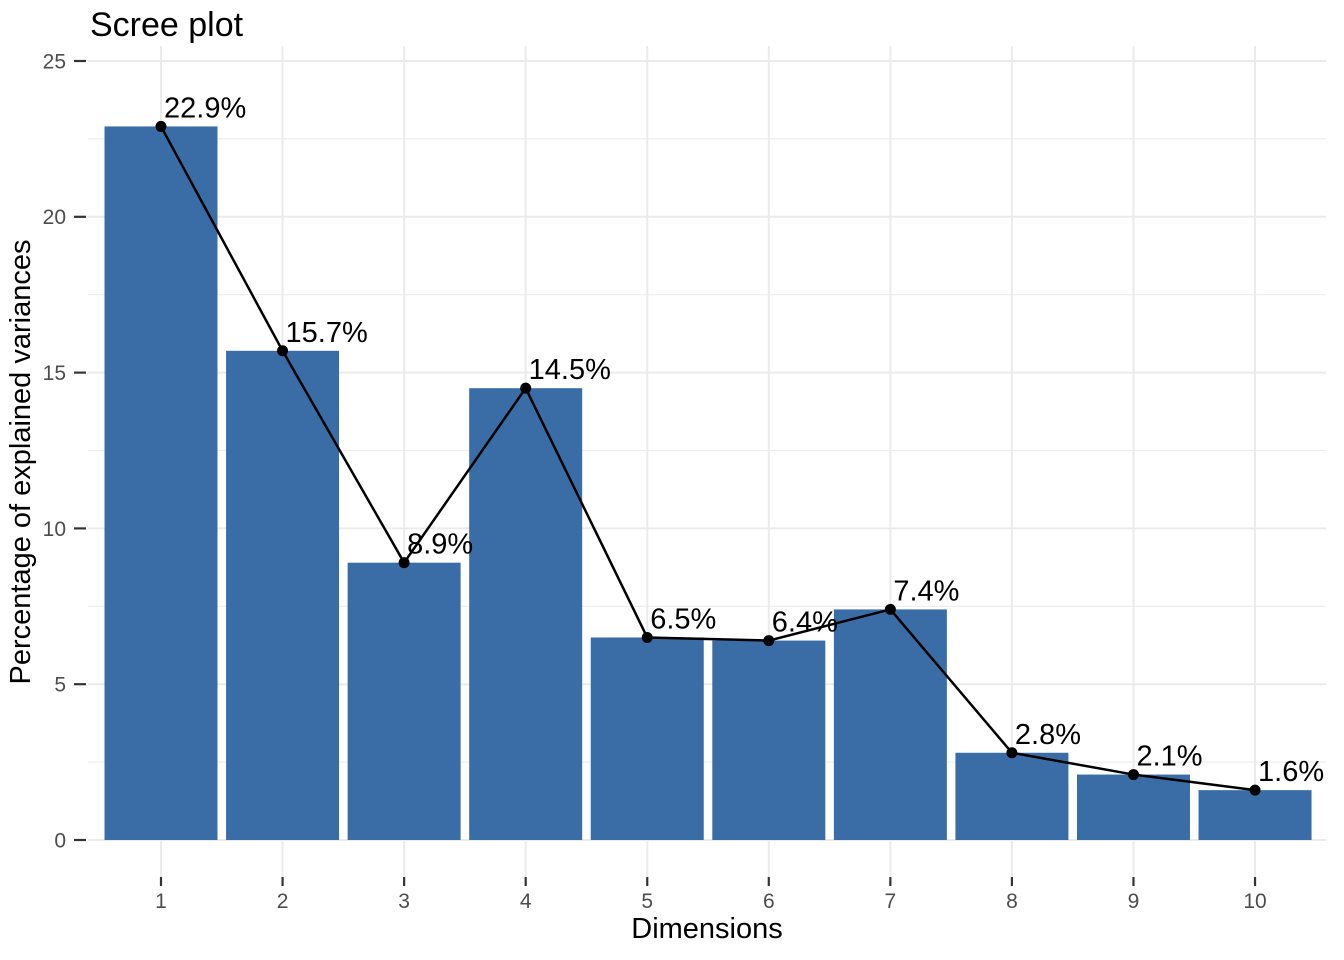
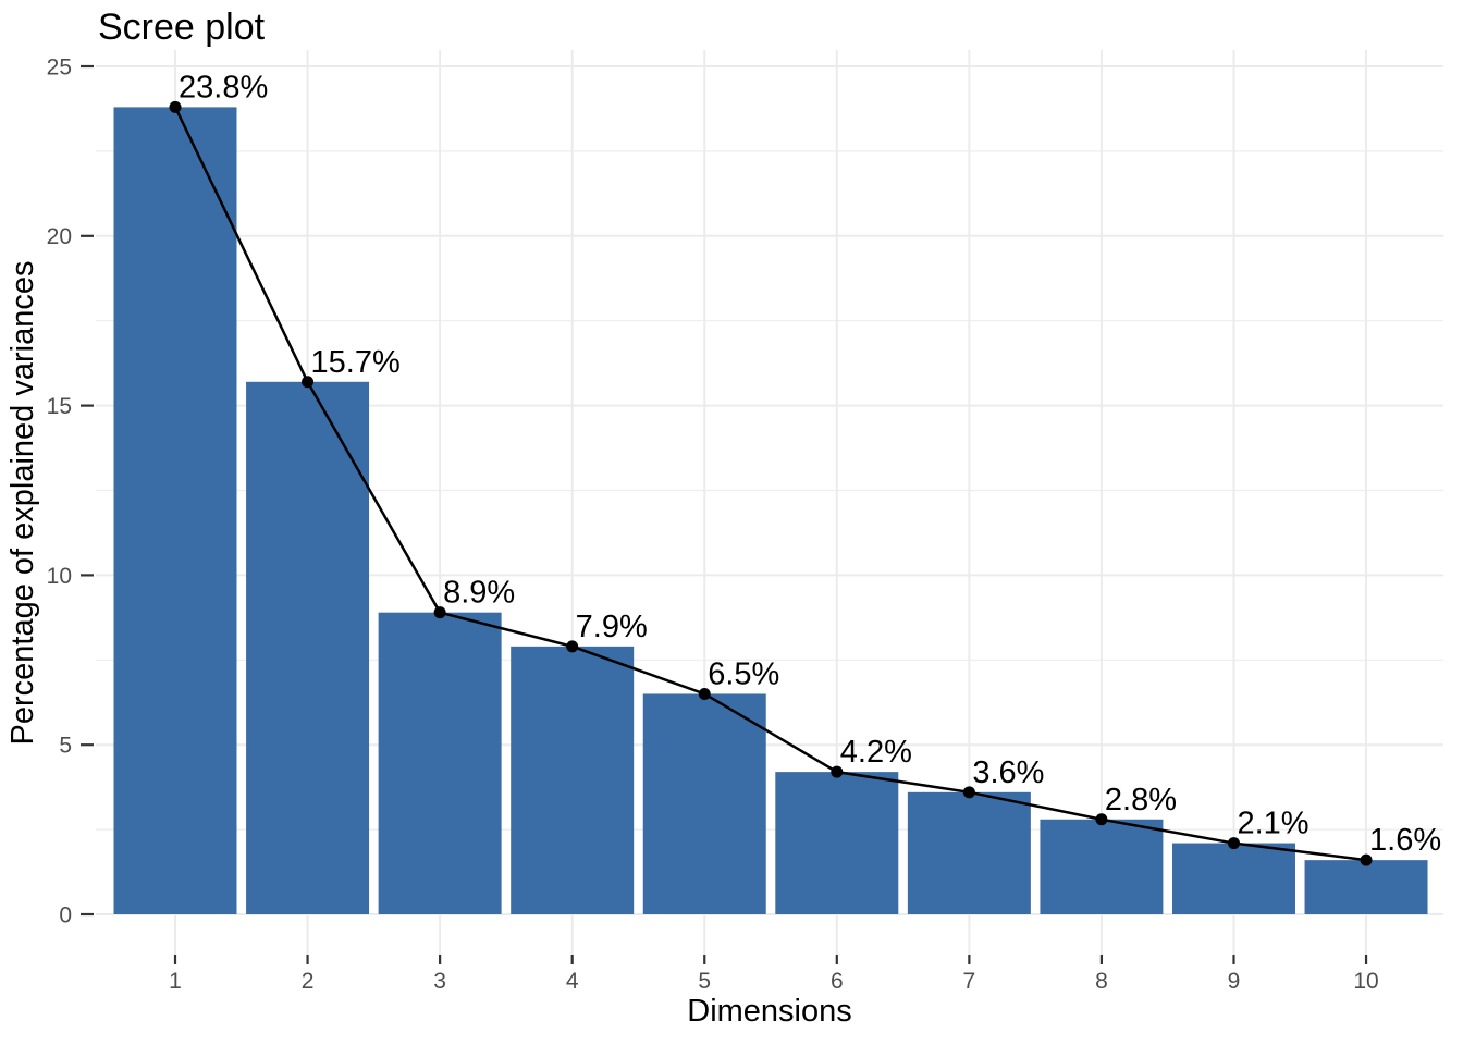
1: 22.9% -> 23.8%
4: 14.5% -> 7.9%
6: 6.4% -> 4.2%
7: 7.4% -> 3.6%
